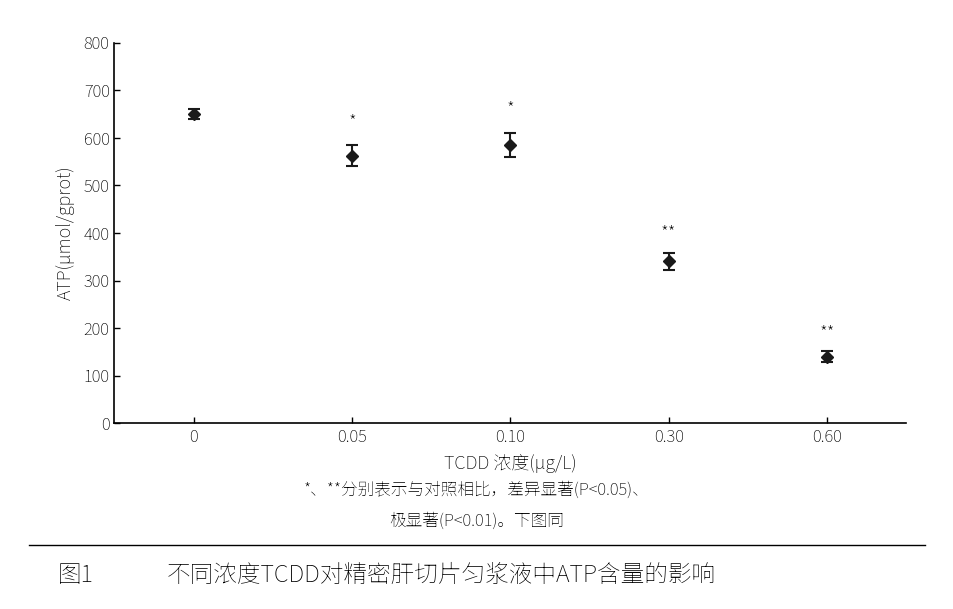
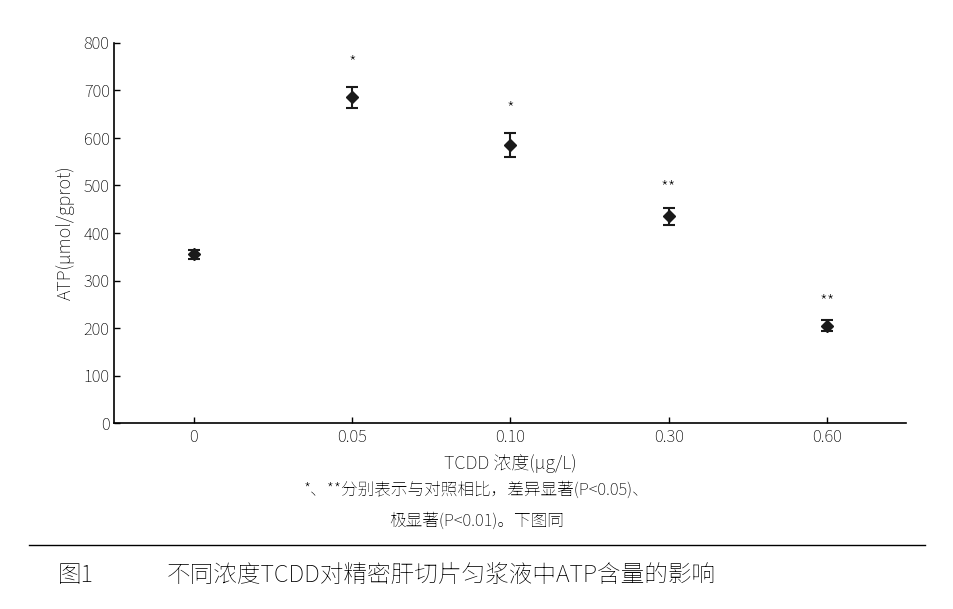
0: 650 -> 355
0.05: 562 -> 685
0.30: 340 -> 435
0.60: 140 -> 205
